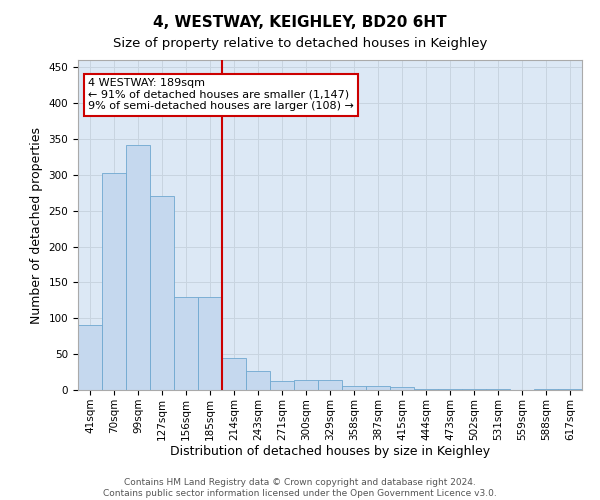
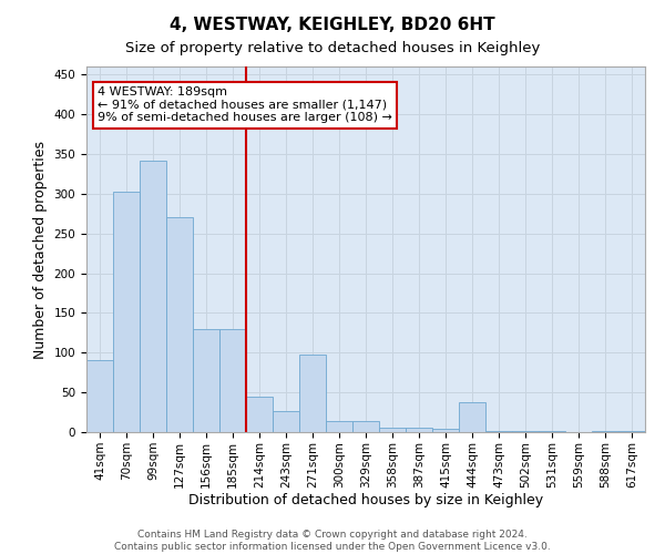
271sqm: 13 -> 98
444sqm: 2 -> 38
